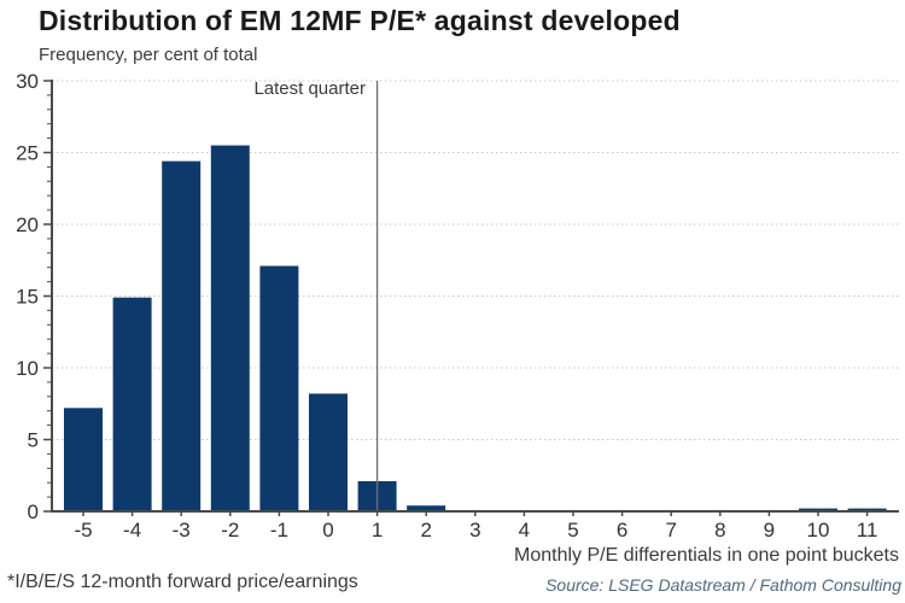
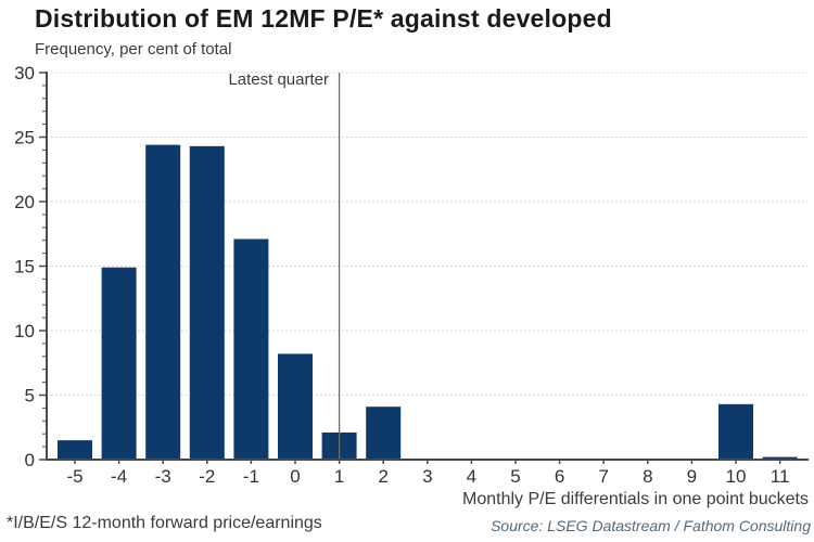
-5: 7.2 -> 1.5
-2: 25.5 -> 24.3
2: 0.4 -> 4.1
10: 0.2 -> 4.3
